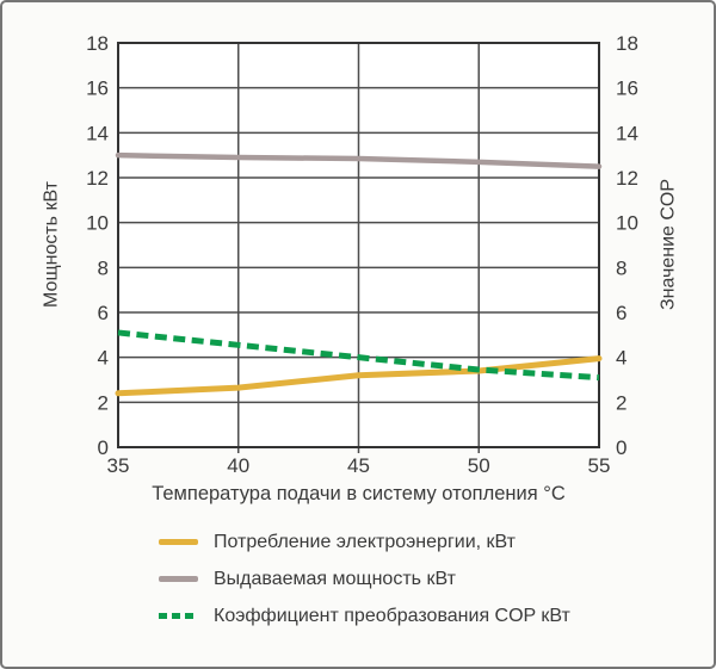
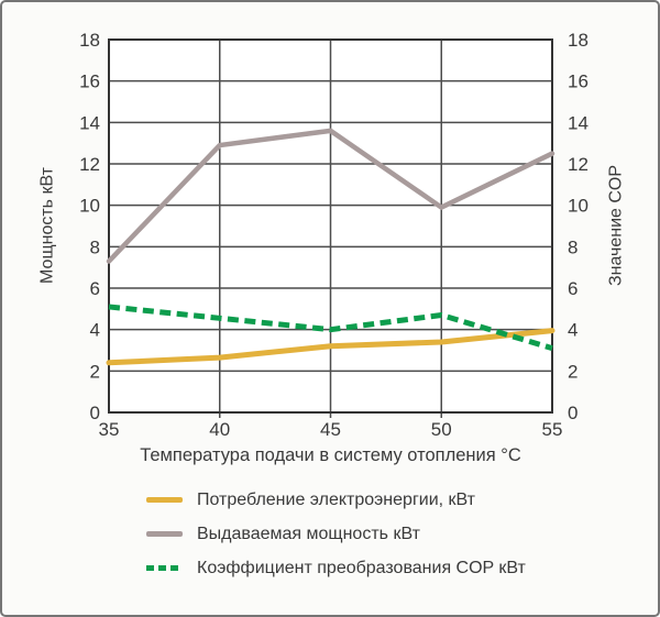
Выдаваемая мощность кВт/35: 13.0 -> 7.3
Выдаваемая мощность кВт/45: 12.8 -> 13.6
Выдаваемая мощность кВт/50: 12.7 -> 9.9
Коэффициент преобразования COP кВт/50: 3.5 -> 4.7
